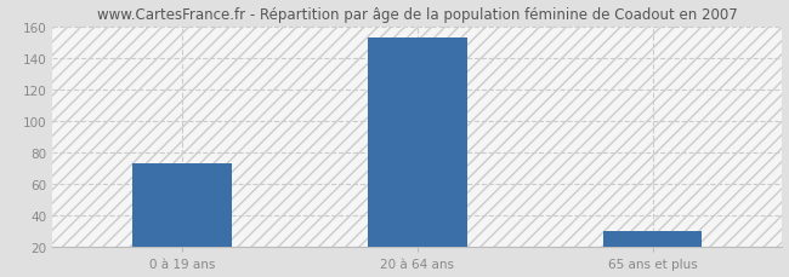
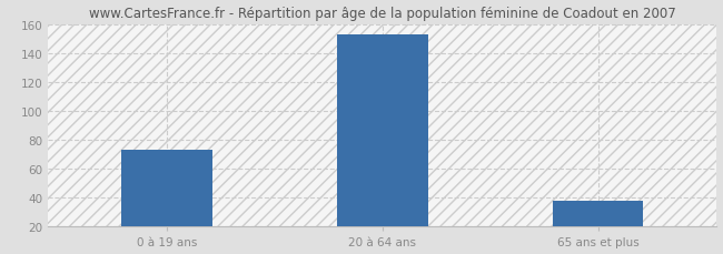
65 ans et plus: 30 -> 38
